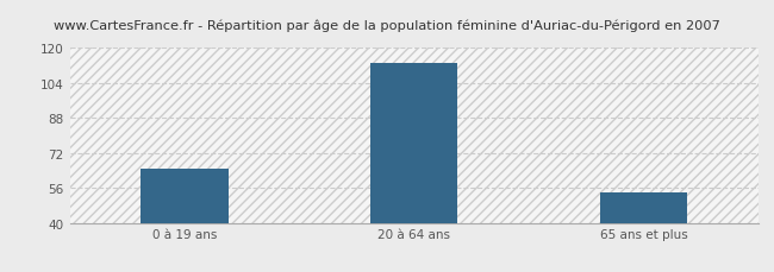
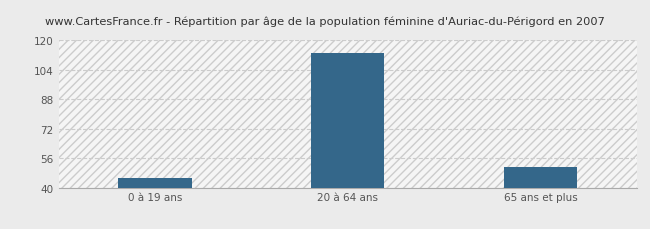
0 à 19 ans: 65 -> 45
65 ans et plus: 54 -> 51
